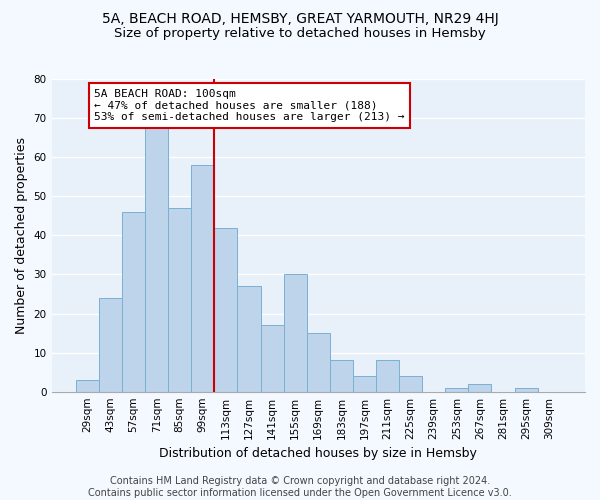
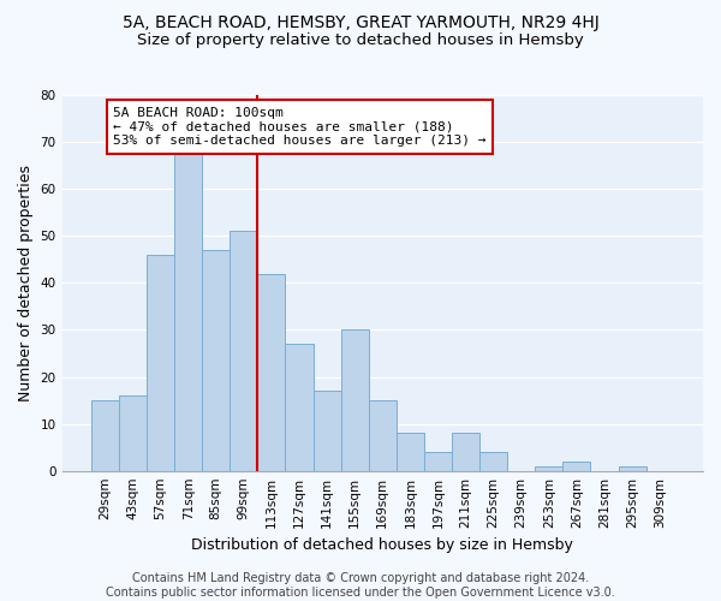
29sqm: 3 -> 15
43sqm: 24 -> 16
99sqm: 58 -> 51
